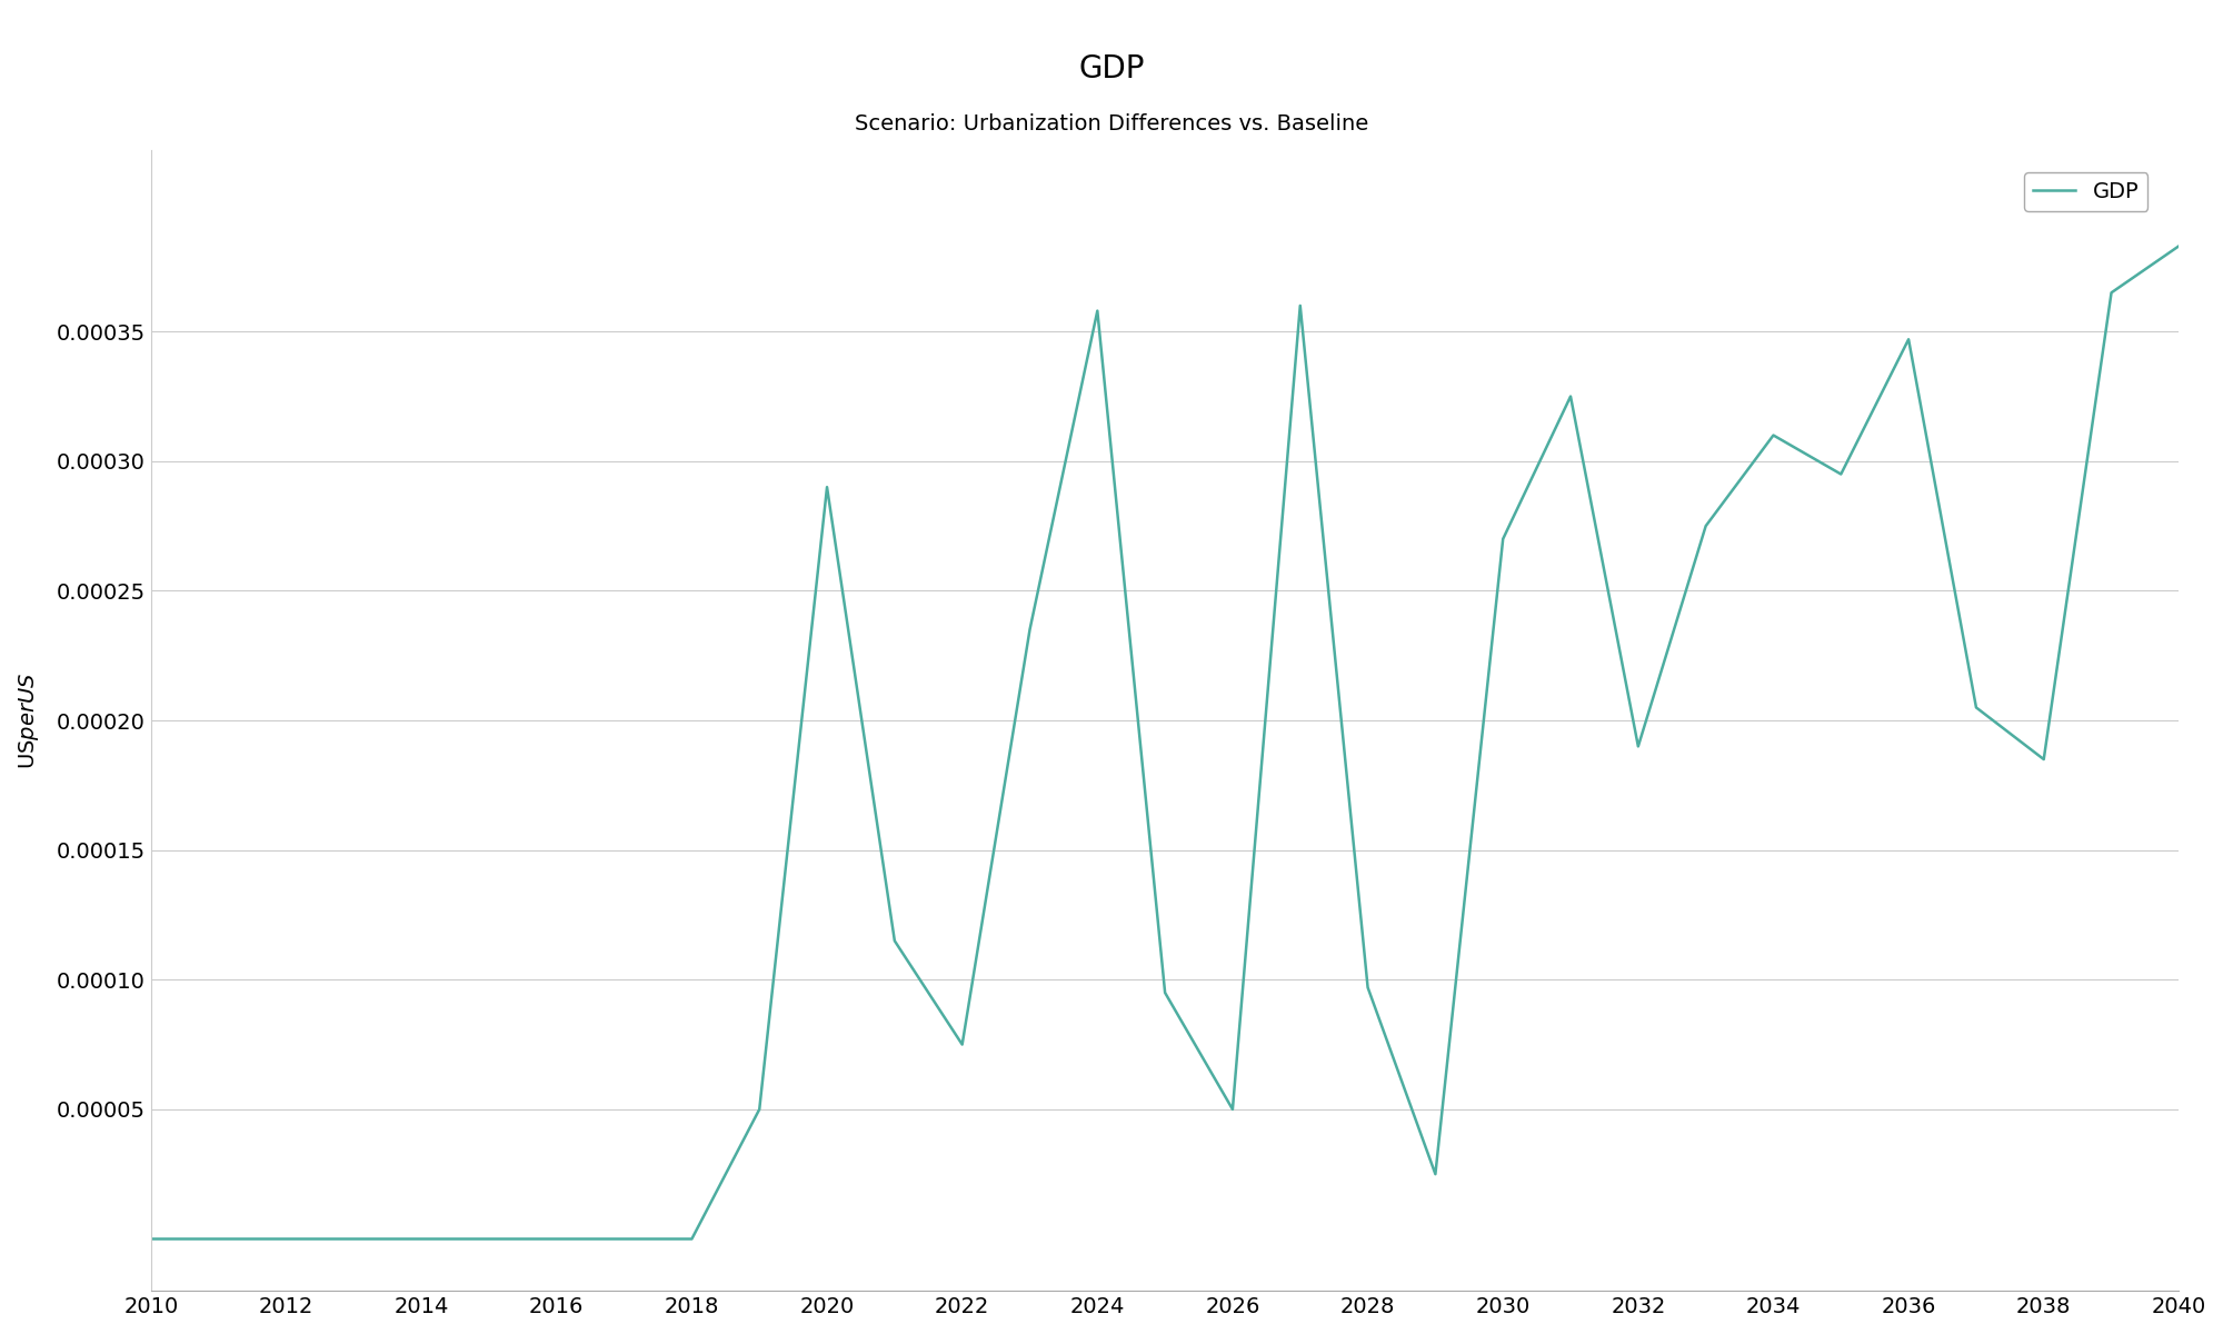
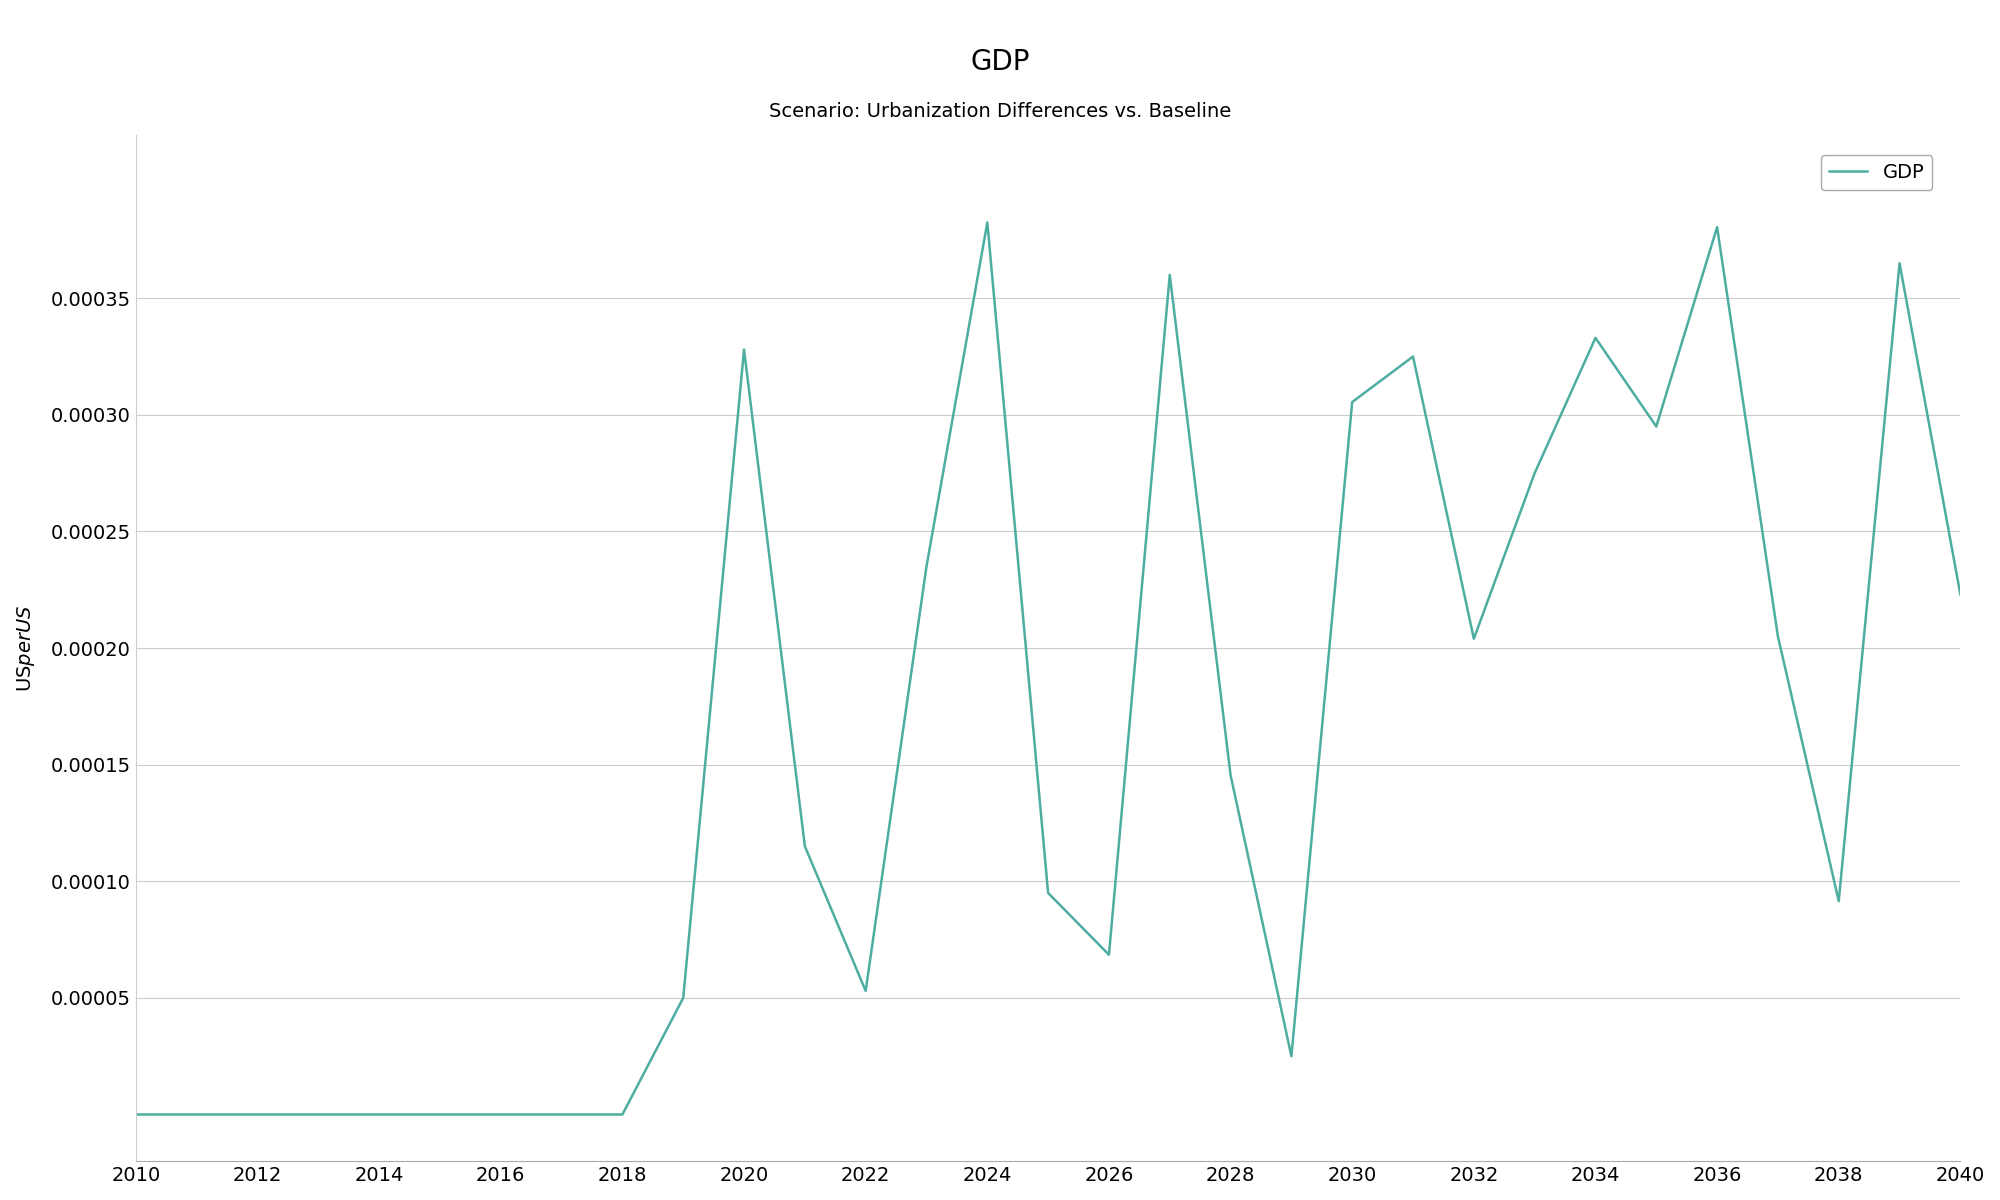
2020: 0.0002900 -> 0.0003280
2022: 0.0000750 -> 0.0000530
2024: 0.0003580 -> 0.0003825
2026: 0.0000500 -> 0.0000685
2028: 0.0000970 -> 0.0001455
2030: 0.0002700 -> 0.0003055
2032: 0.0001900 -> 0.0002040
2034: 0.0003100 -> 0.0003330
2036: 0.0003470 -> 0.0003805
2038: 0.0001850 -> 0.0000915
2040: 0.0003830 -> 0.0002230
